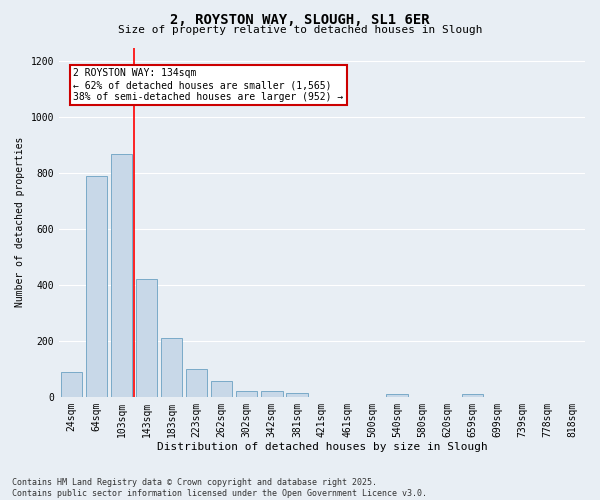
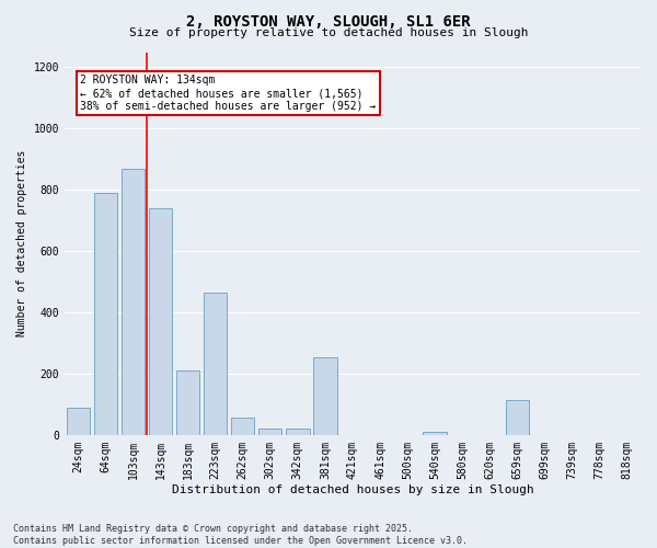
143sqm: 420 -> 740
223sqm: 100 -> 465
381sqm: 15 -> 255
659sqm: 10 -> 115
